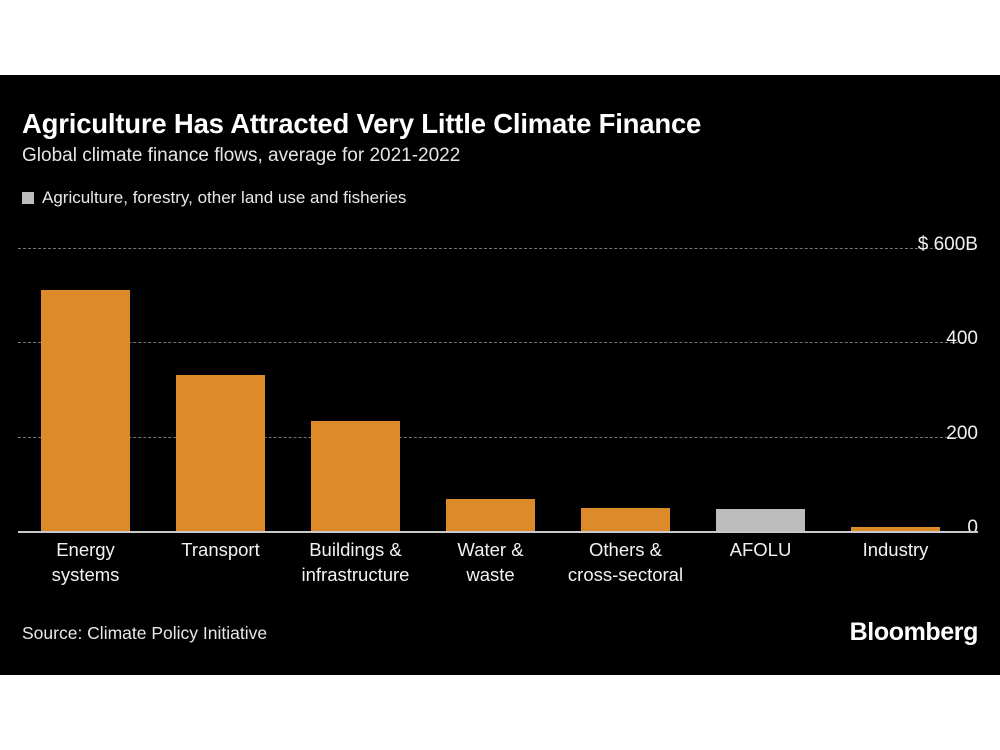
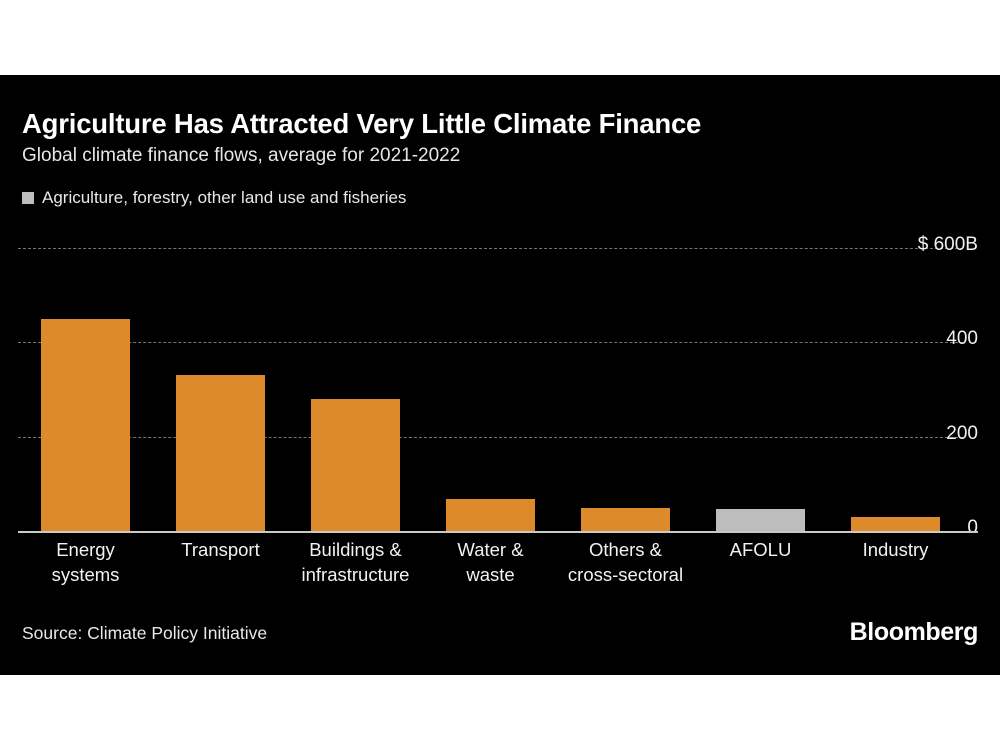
Energy systems: 510 -> 450
Buildings & infrastructure: 230 -> 280
Industry: 10 -> 30
